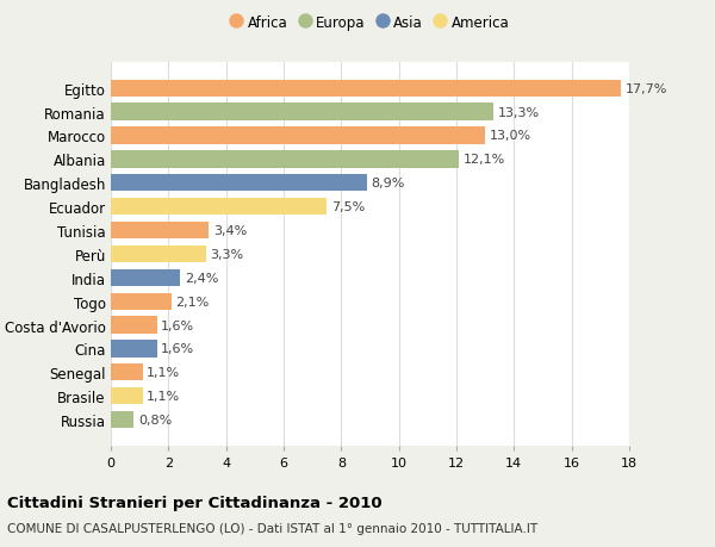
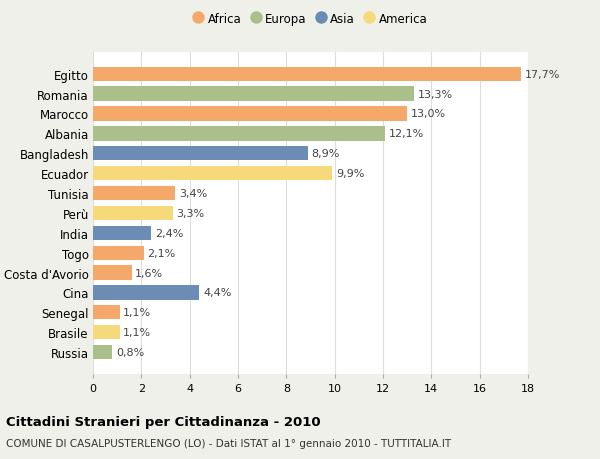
Ecuador: 7,5% -> 9,9%
Cina: 1,6% -> 4,4%
